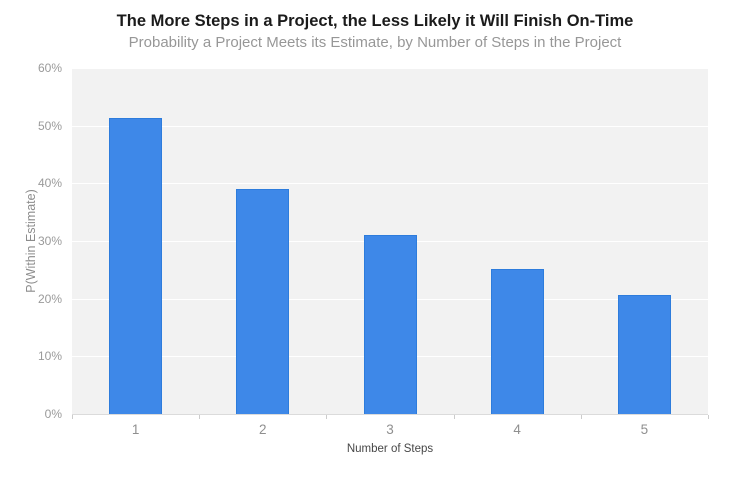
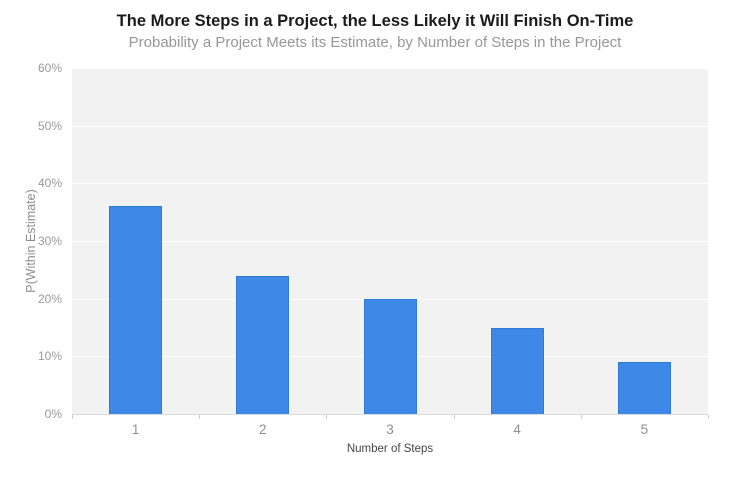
1: 51% -> 36%
2: 39% -> 24%
3: 31% -> 20%
4: 25% -> 15%
5: 21% -> 9%
